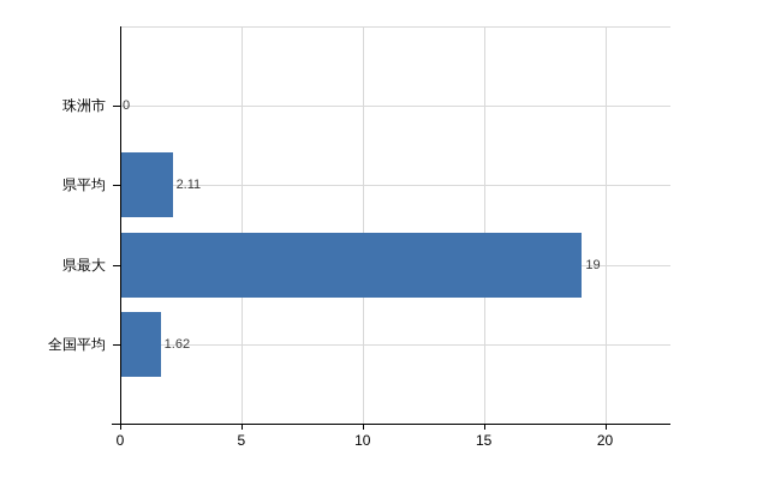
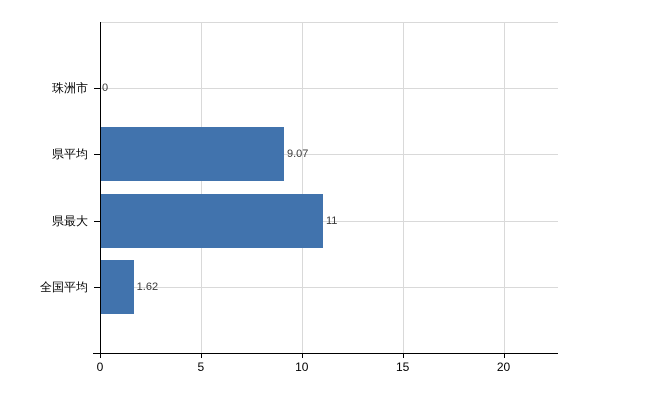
県平均: 2.11 -> 9.07
県最大: 19 -> 11
